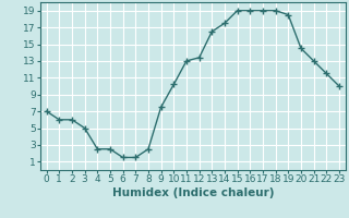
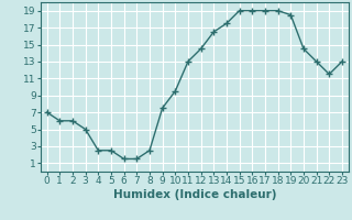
10: 10.2 -> 9.5
12: 13.4 -> 14.5
23: 10.0 -> 13.0
